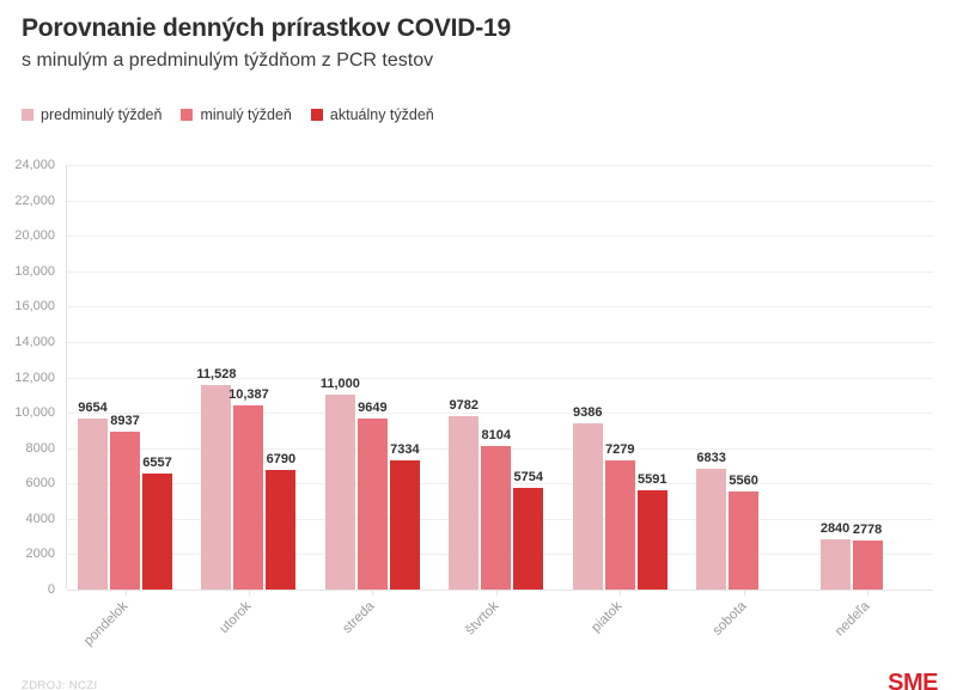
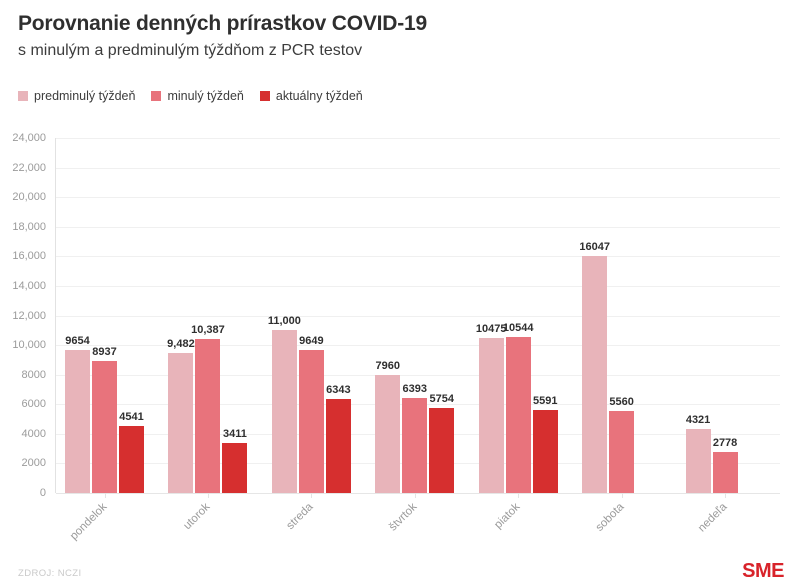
aktuálny týždeň/pondelok: 6557 -> 4541
predminulý týždeň/utorok: 11,528 -> 9,482
aktuálny týždeň/utorok: 6790 -> 3411
aktuálny týždeň/streda: 7334 -> 6343
predminulý týždeň/štvrtok: 9782 -> 7960
minulý týždeň/štvrtok: 8104 -> 6393
predminulý týždeň/piatok: 9386 -> 10475
minulý týždeň/piatok: 7279 -> 10544
predminulý týždeň/sobota: 6833 -> 16047
predminulý týždeň/nedeľa: 2840 -> 4321
